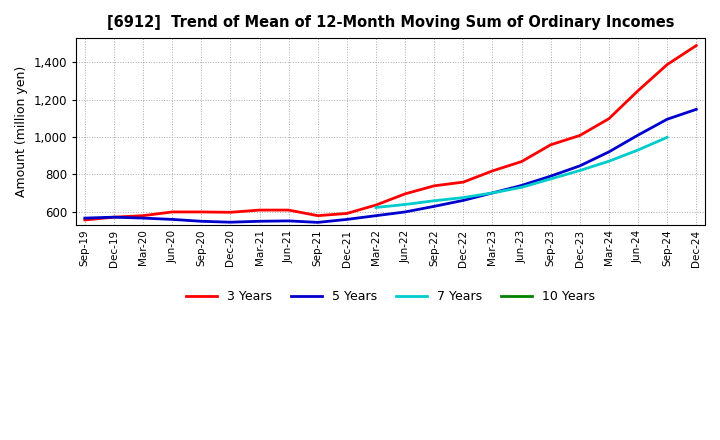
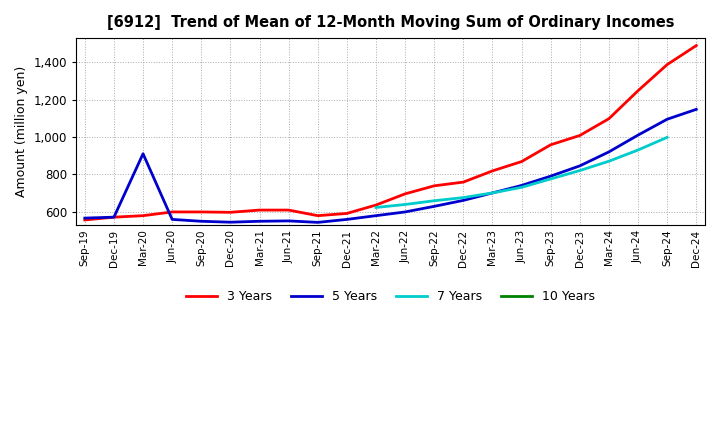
5 Years/Mar-20: 560 -> 910
